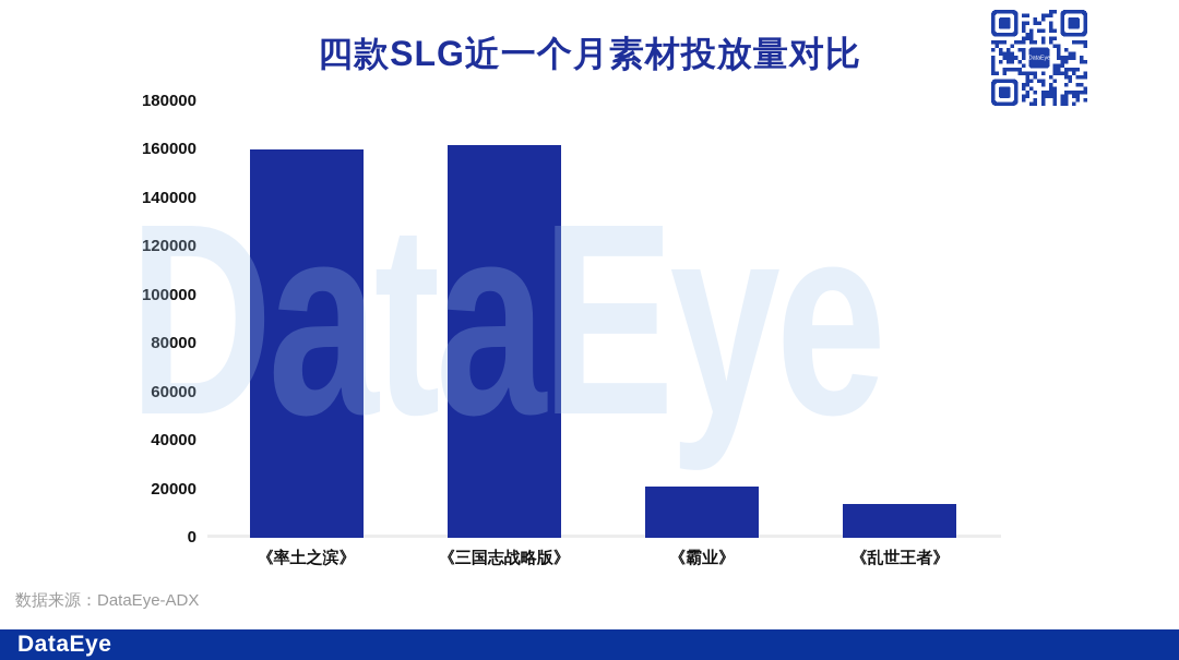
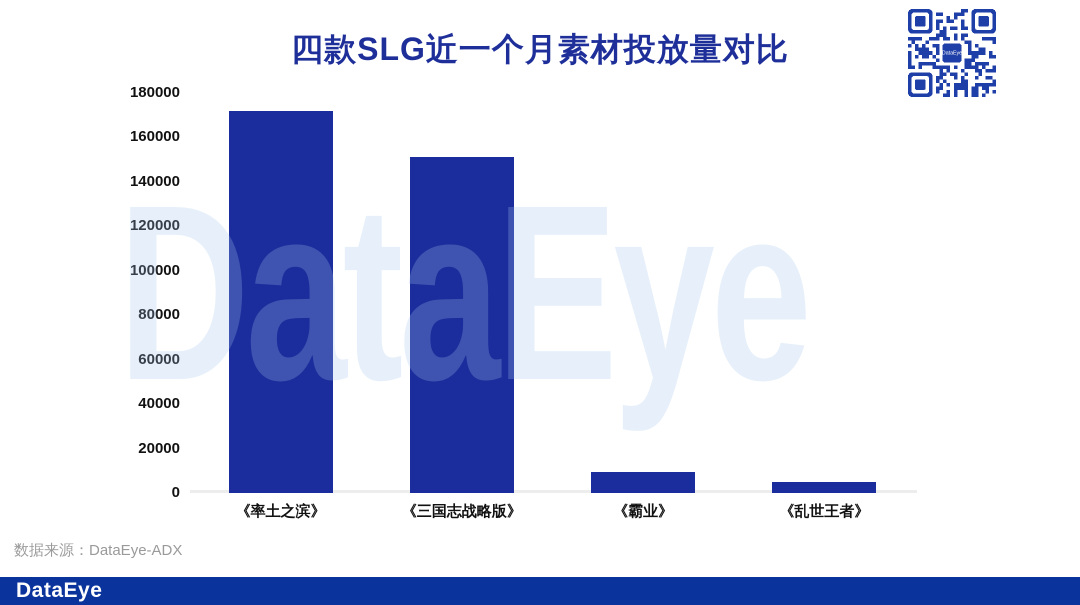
《率土之滨》: 160000 -> 172000
《三国志战略版》: 162000 -> 151000
《霸业》: 21000 -> 10000
《乱世王者》: 14000 -> 5000
